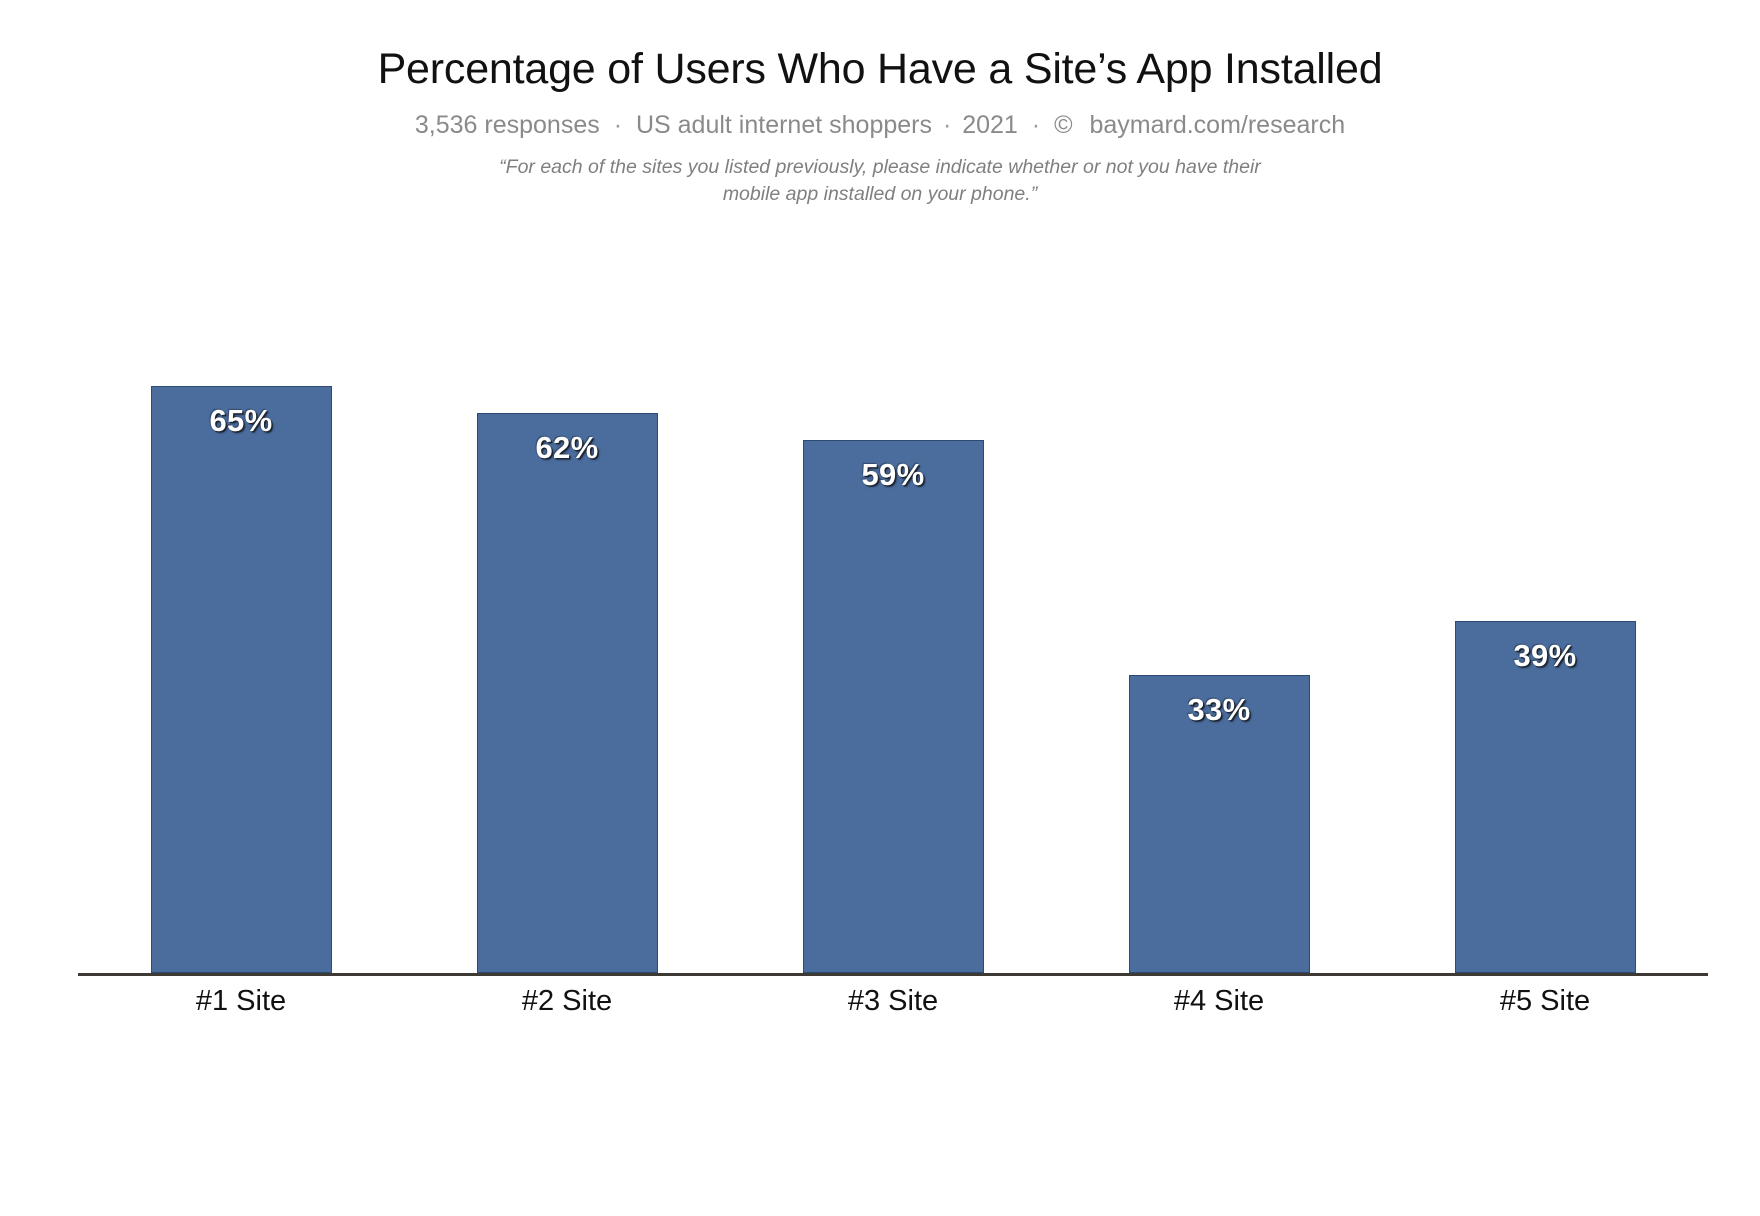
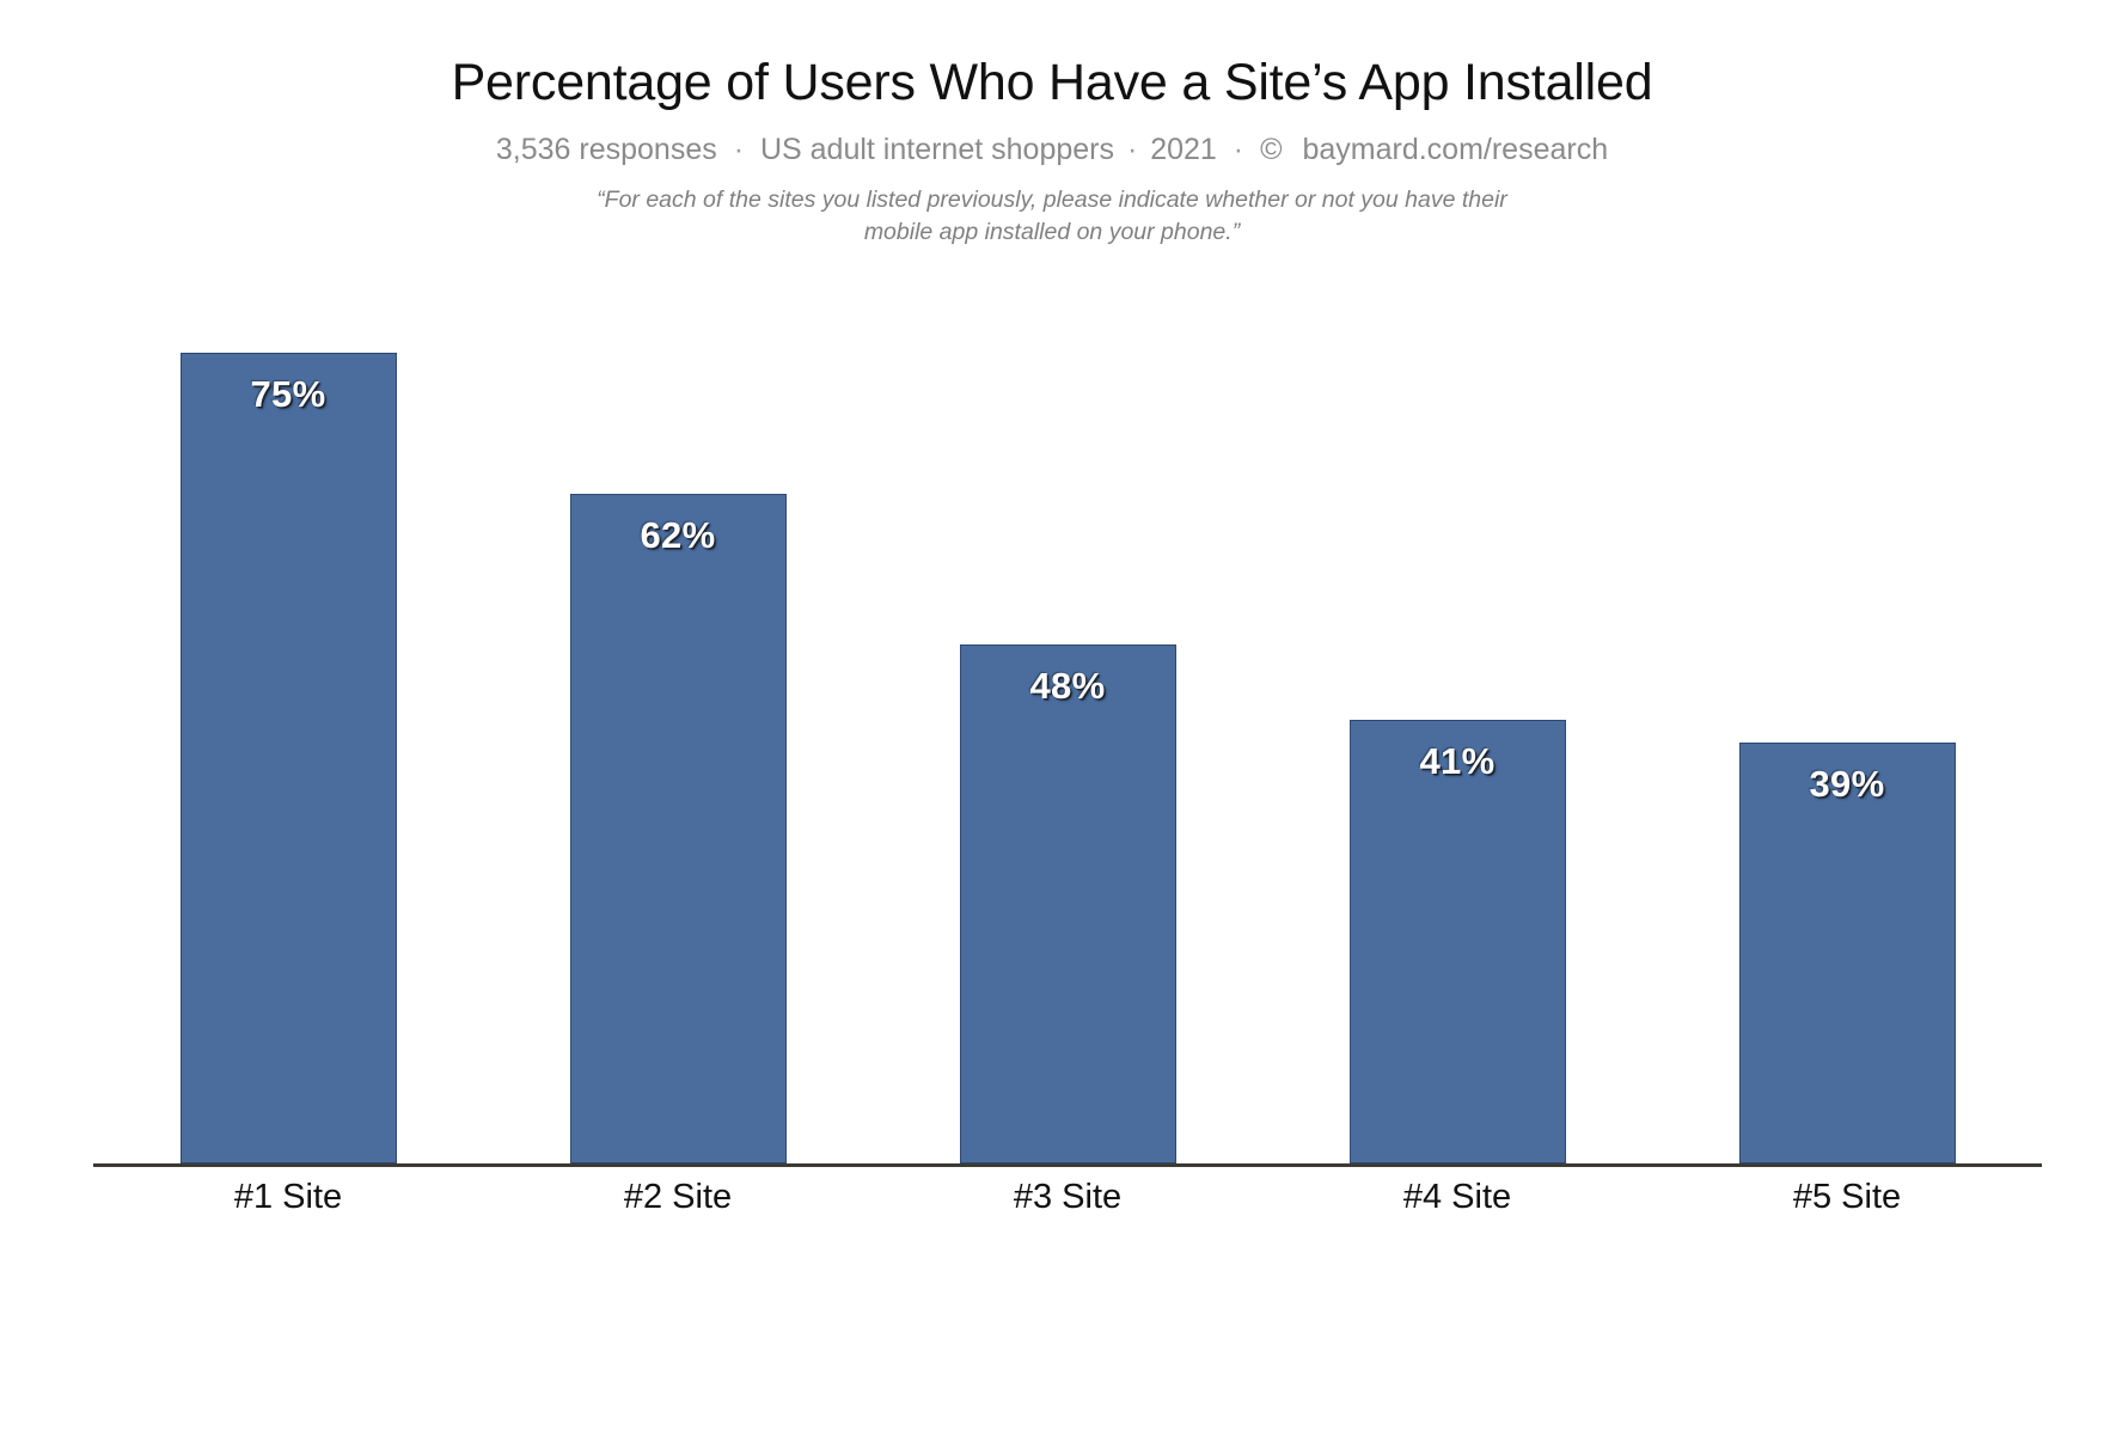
#1 Site: 65% -> 75%
#3 Site: 59% -> 48%
#4 Site: 33% -> 41%
